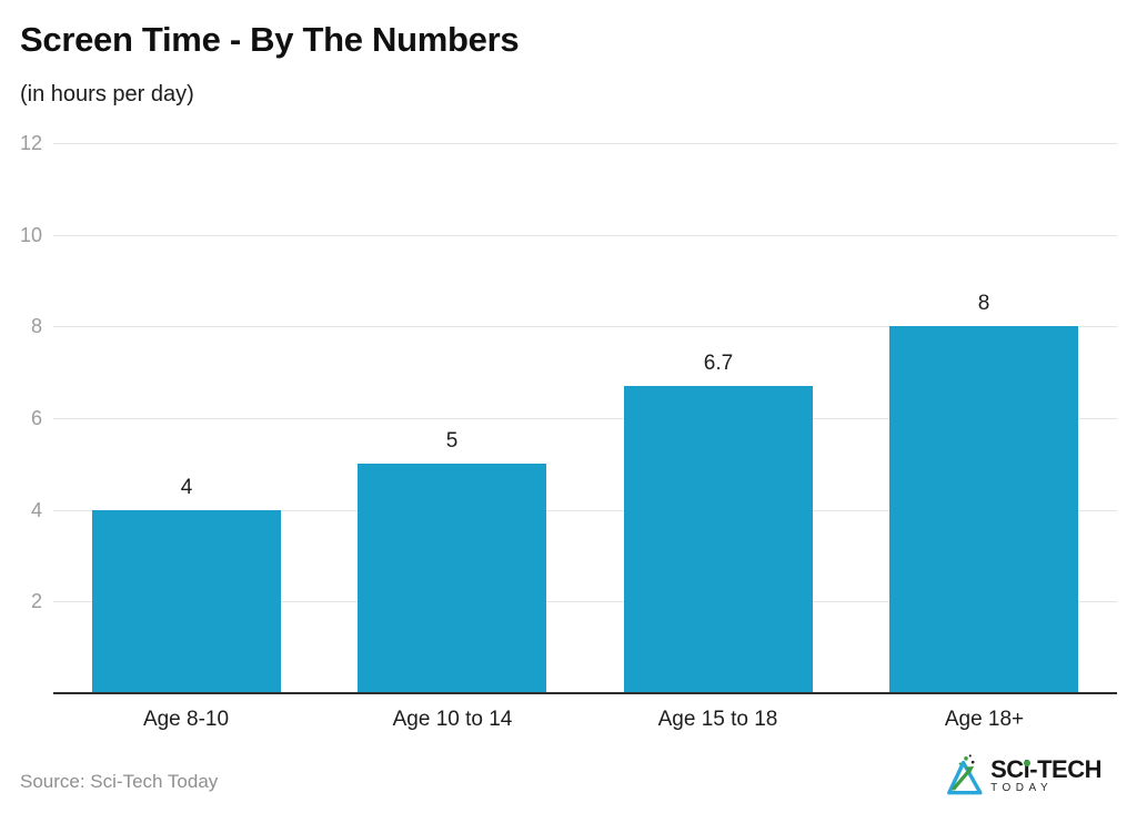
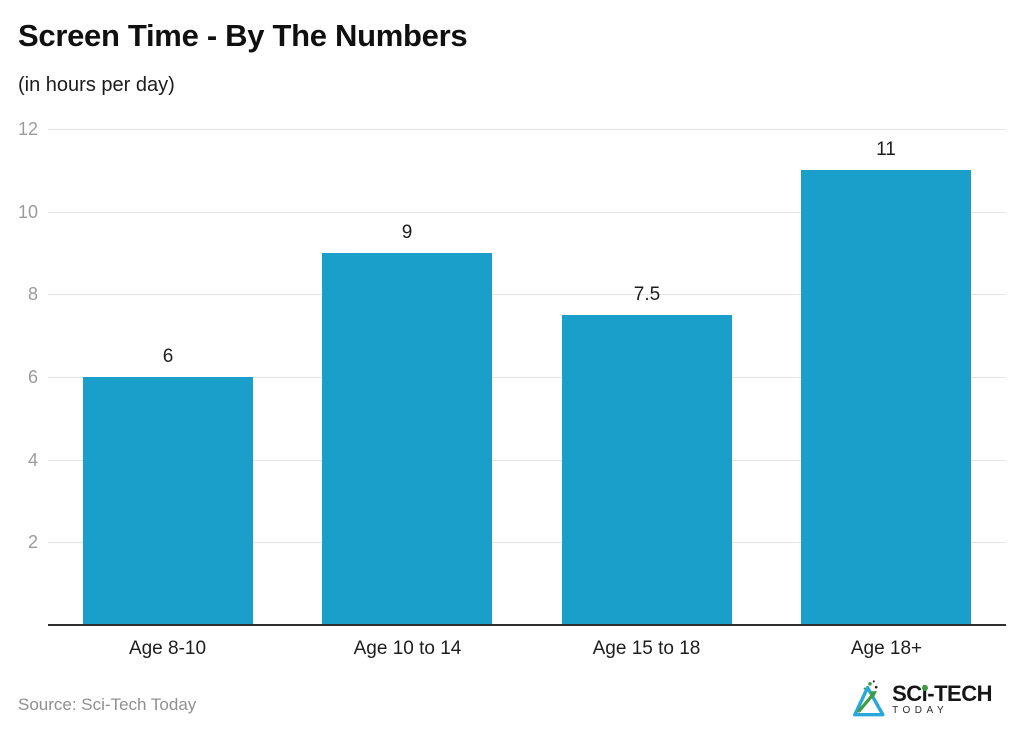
Age 8-10: 4 -> 6
Age 10 to 14: 5 -> 9
Age 15 to 18: 6.7 -> 7.5
Age 18+: 8 -> 11
